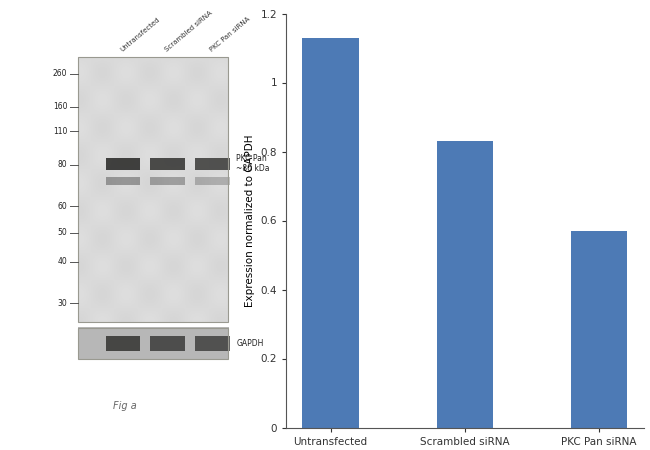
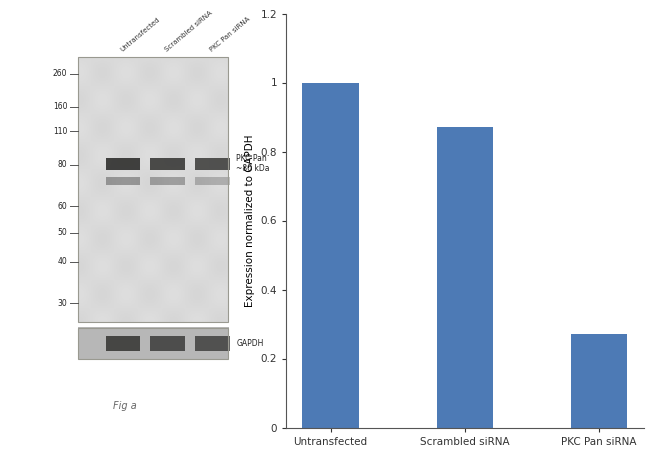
Untransfected: 1.13 -> 1.00
Scrambled siRNA: 0.83 -> 0.87
PKC Pan siRNA: 0.57 -> 0.27
